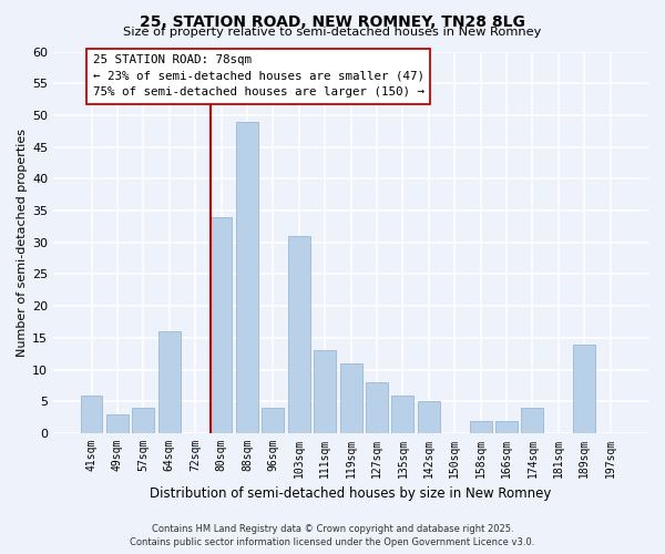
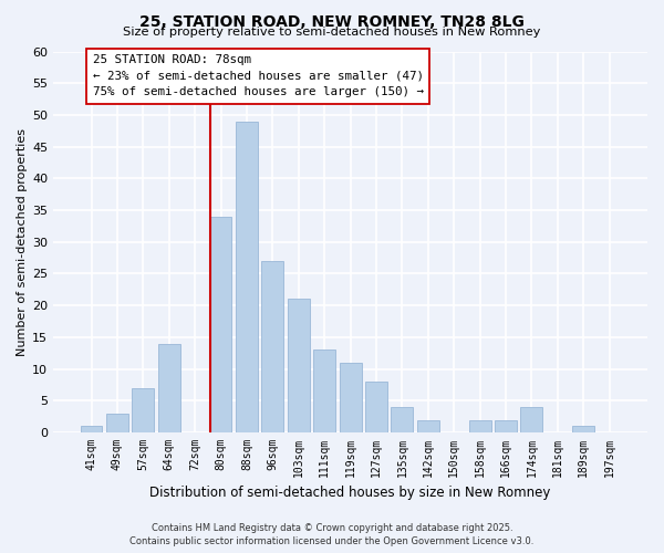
41sqm: 6 -> 1
57sqm: 4 -> 7
64sqm: 16 -> 14
96sqm: 4 -> 27
103sqm: 31 -> 21
135sqm: 6 -> 4
142sqm: 5 -> 2
189sqm: 14 -> 1
